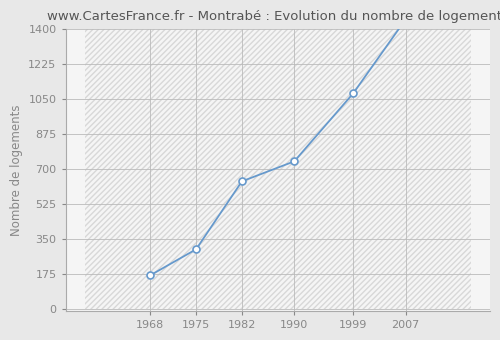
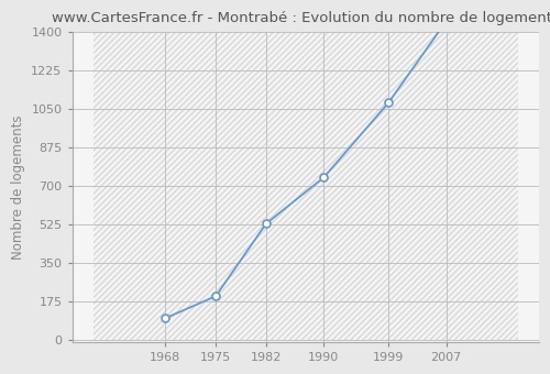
1968: 170 -> 100
1975: 300 -> 200
1982: 640 -> 530
